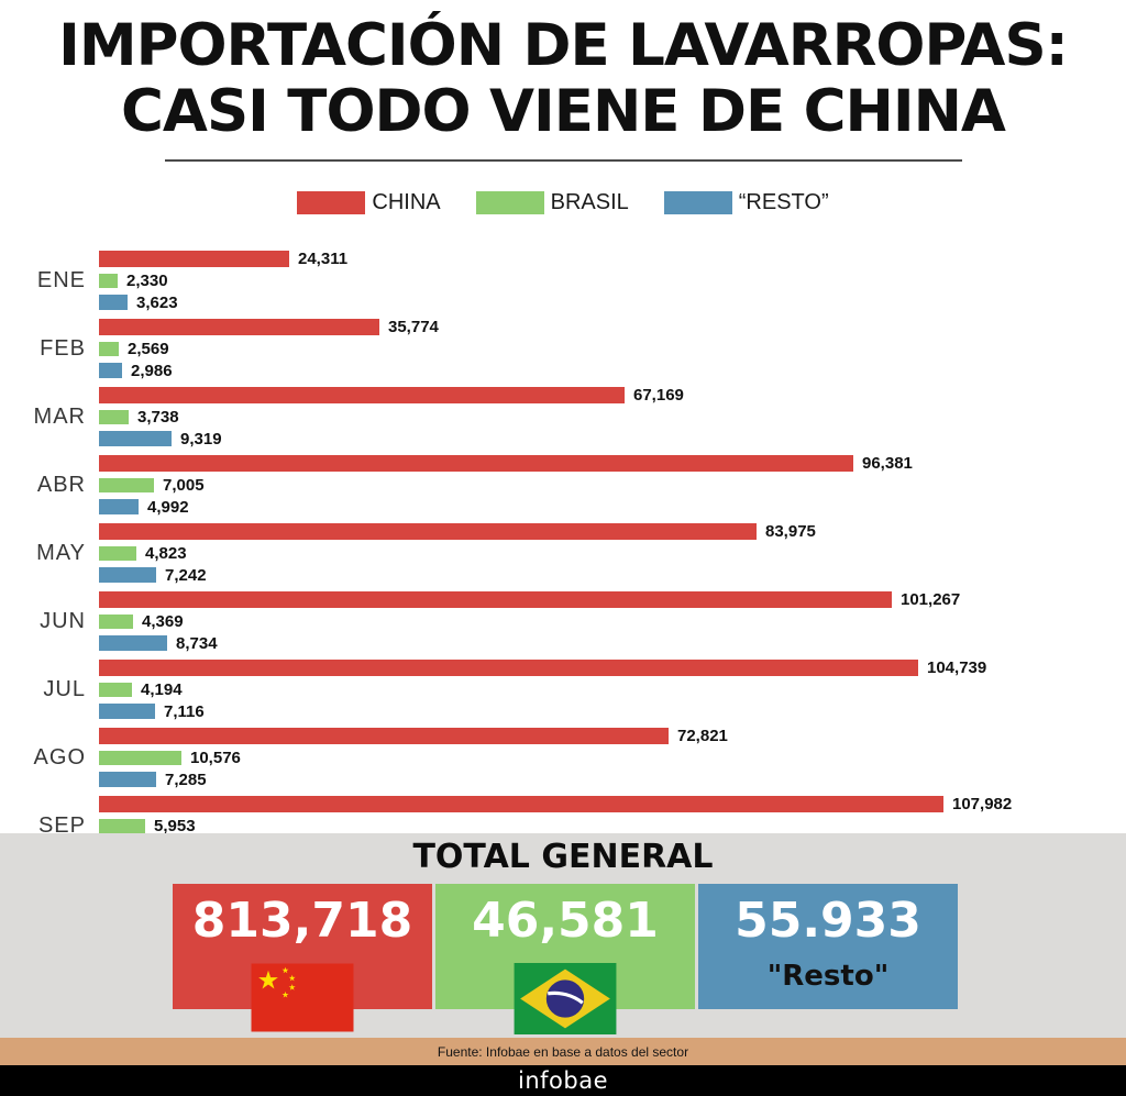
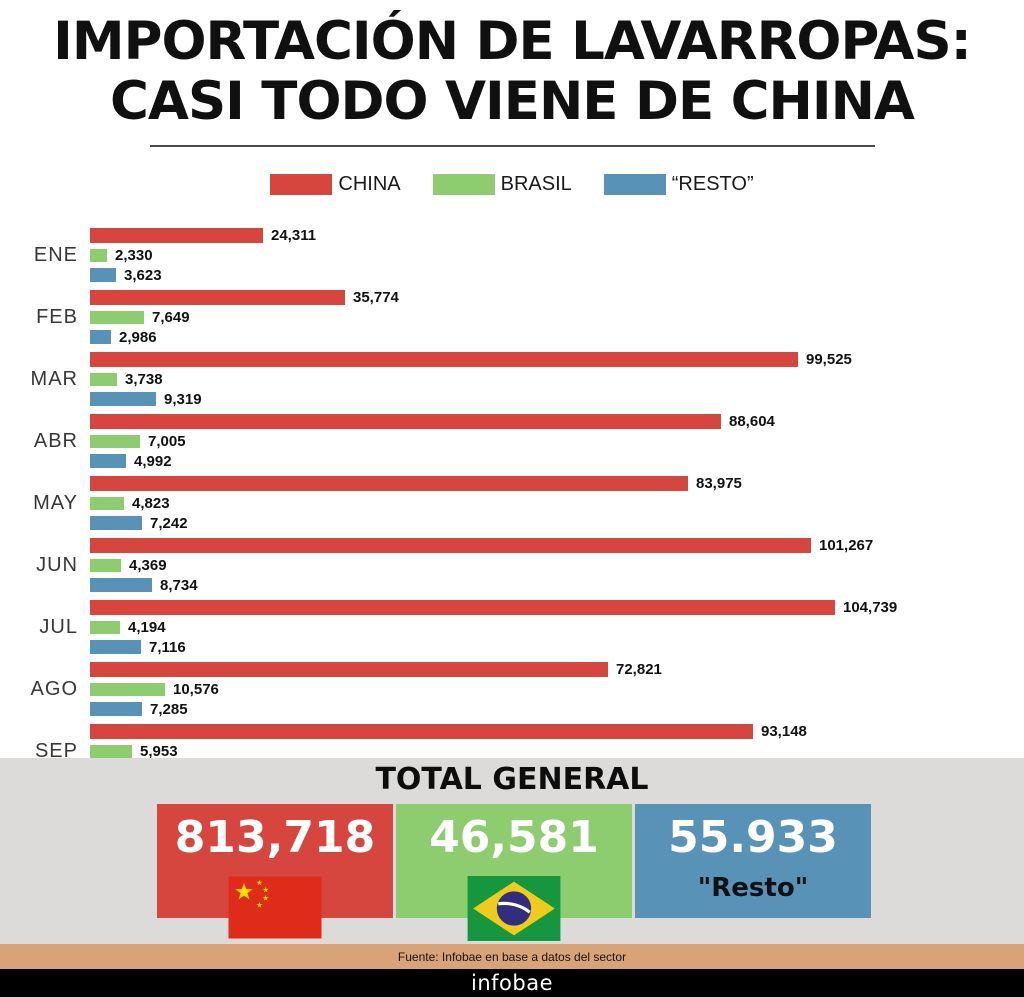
BRASIL/FEB: 2,569 -> 7,649
CHINA/MAR: 67,169 -> 99,525
CHINA/ABR: 96,381 -> 88,604
CHINA/SEP: 107,982 -> 93,148
